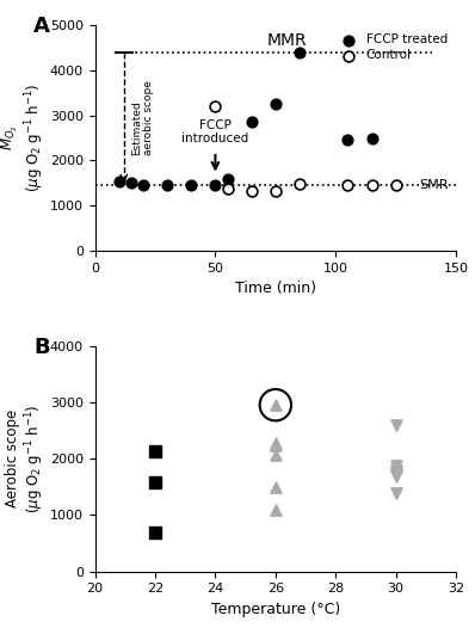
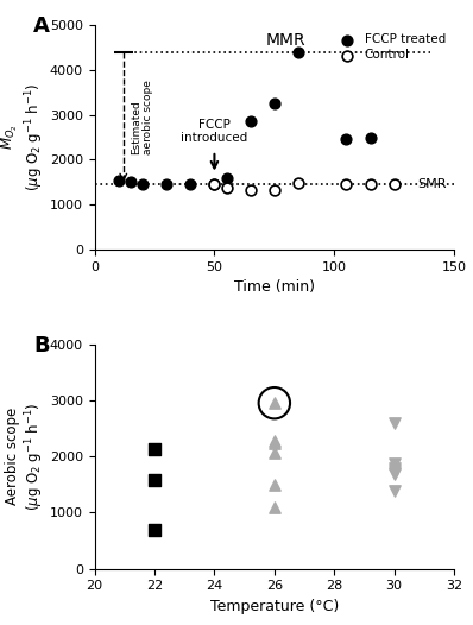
Control/50: 3200 -> 1450
